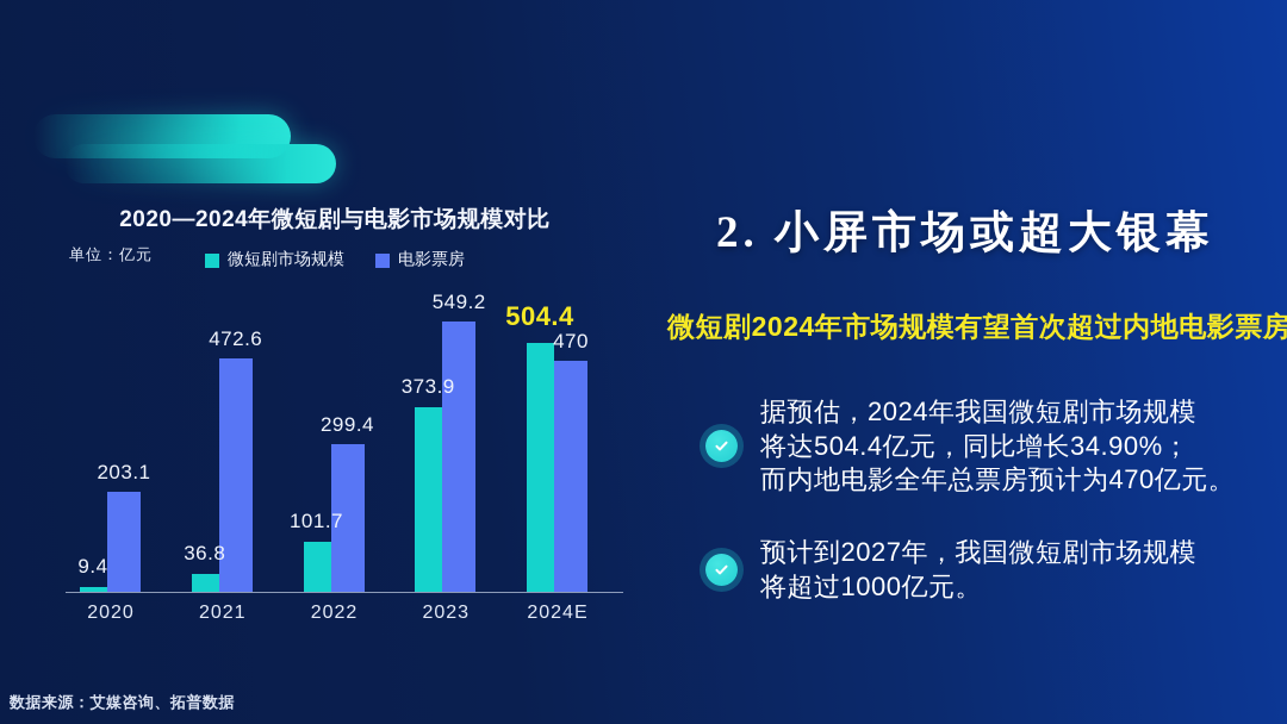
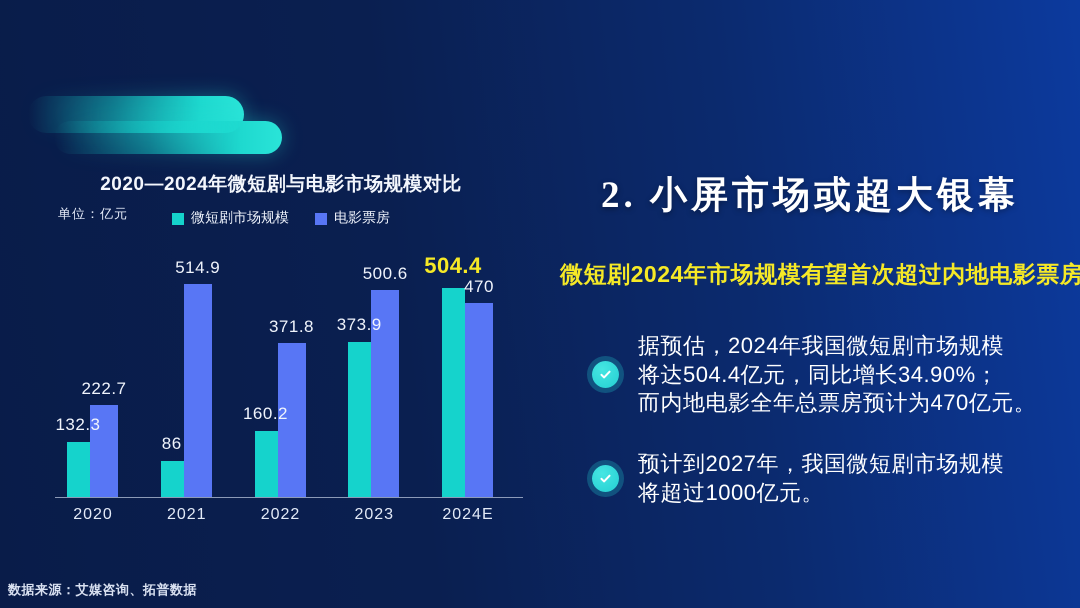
微短剧市场规模/2020: 9.4 -> 132.3
电影票房/2020: 203.1 -> 222.7
微短剧市场规模/2021: 36.8 -> 86
电影票房/2021: 472.6 -> 514.9
微短剧市场规模/2022: 101.7 -> 160.2
电影票房/2022: 299.4 -> 371.8
电影票房/2023: 549.2 -> 500.6
